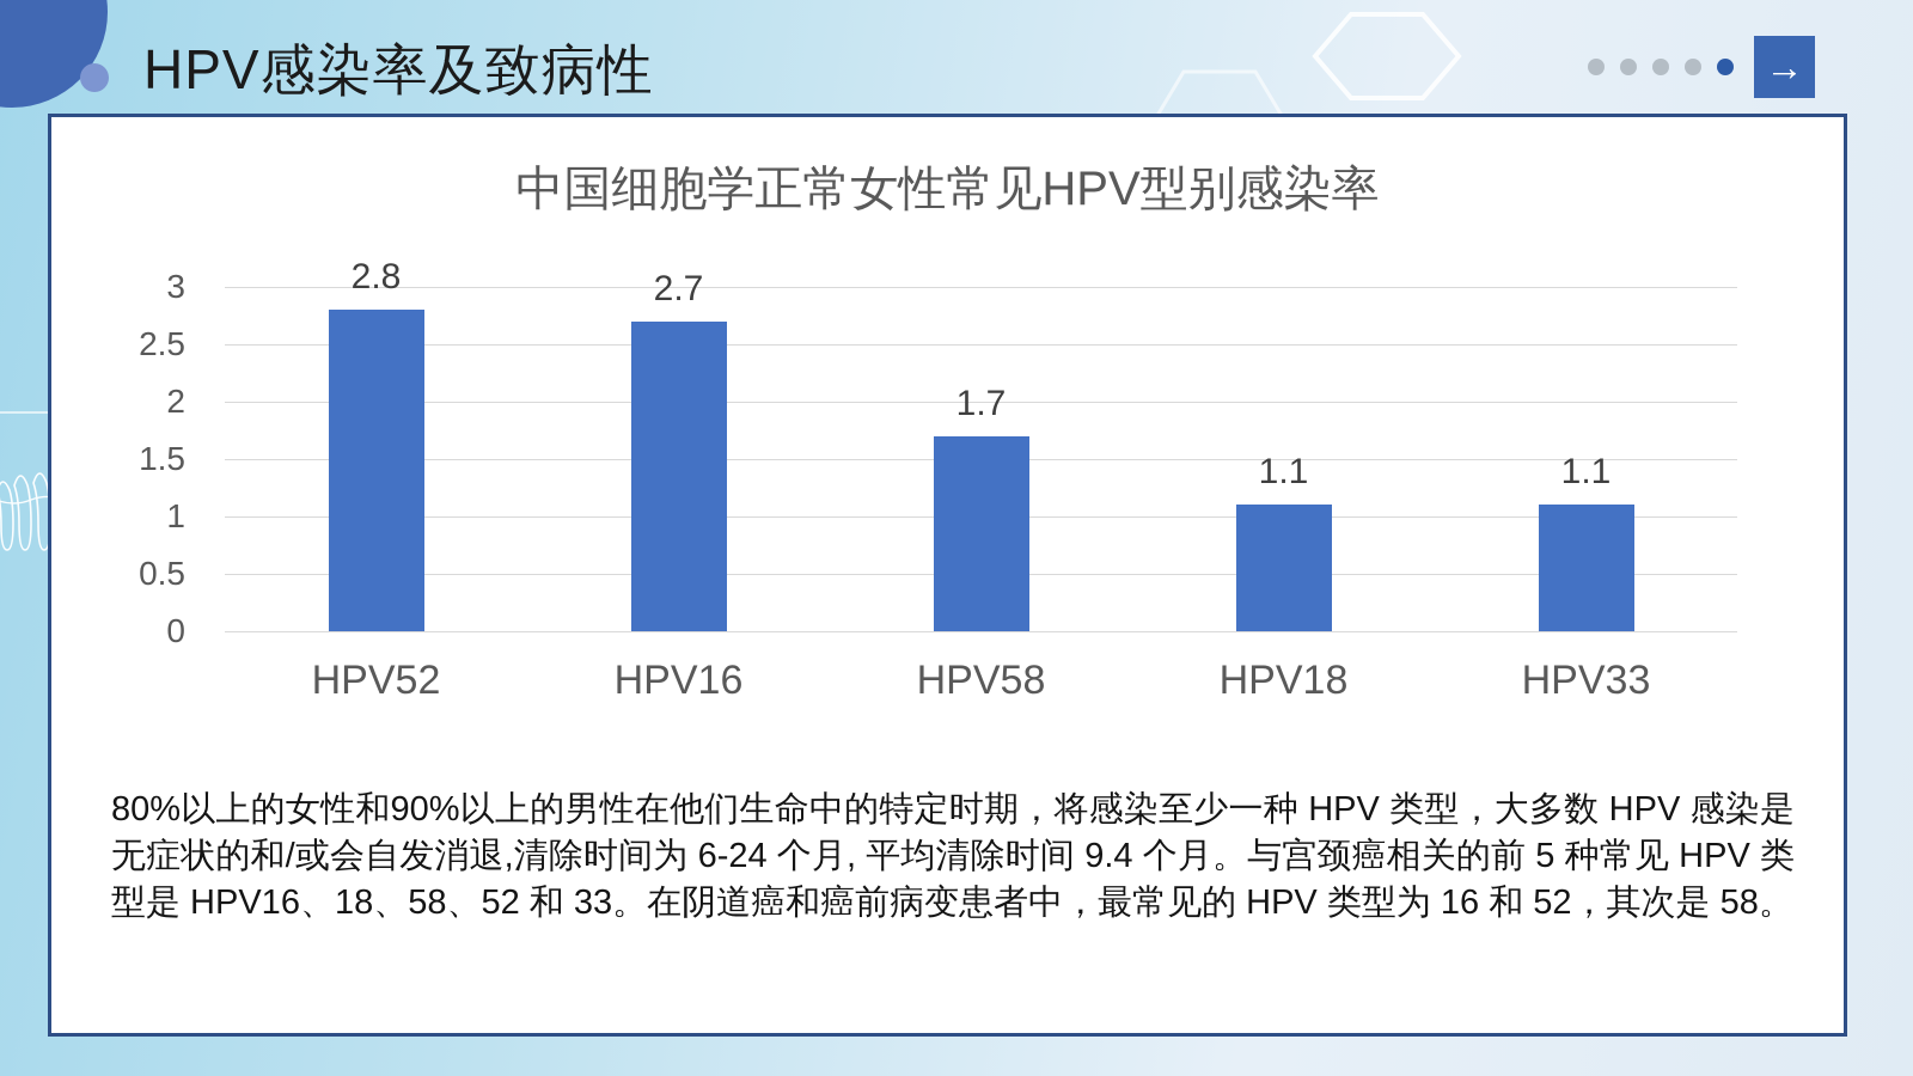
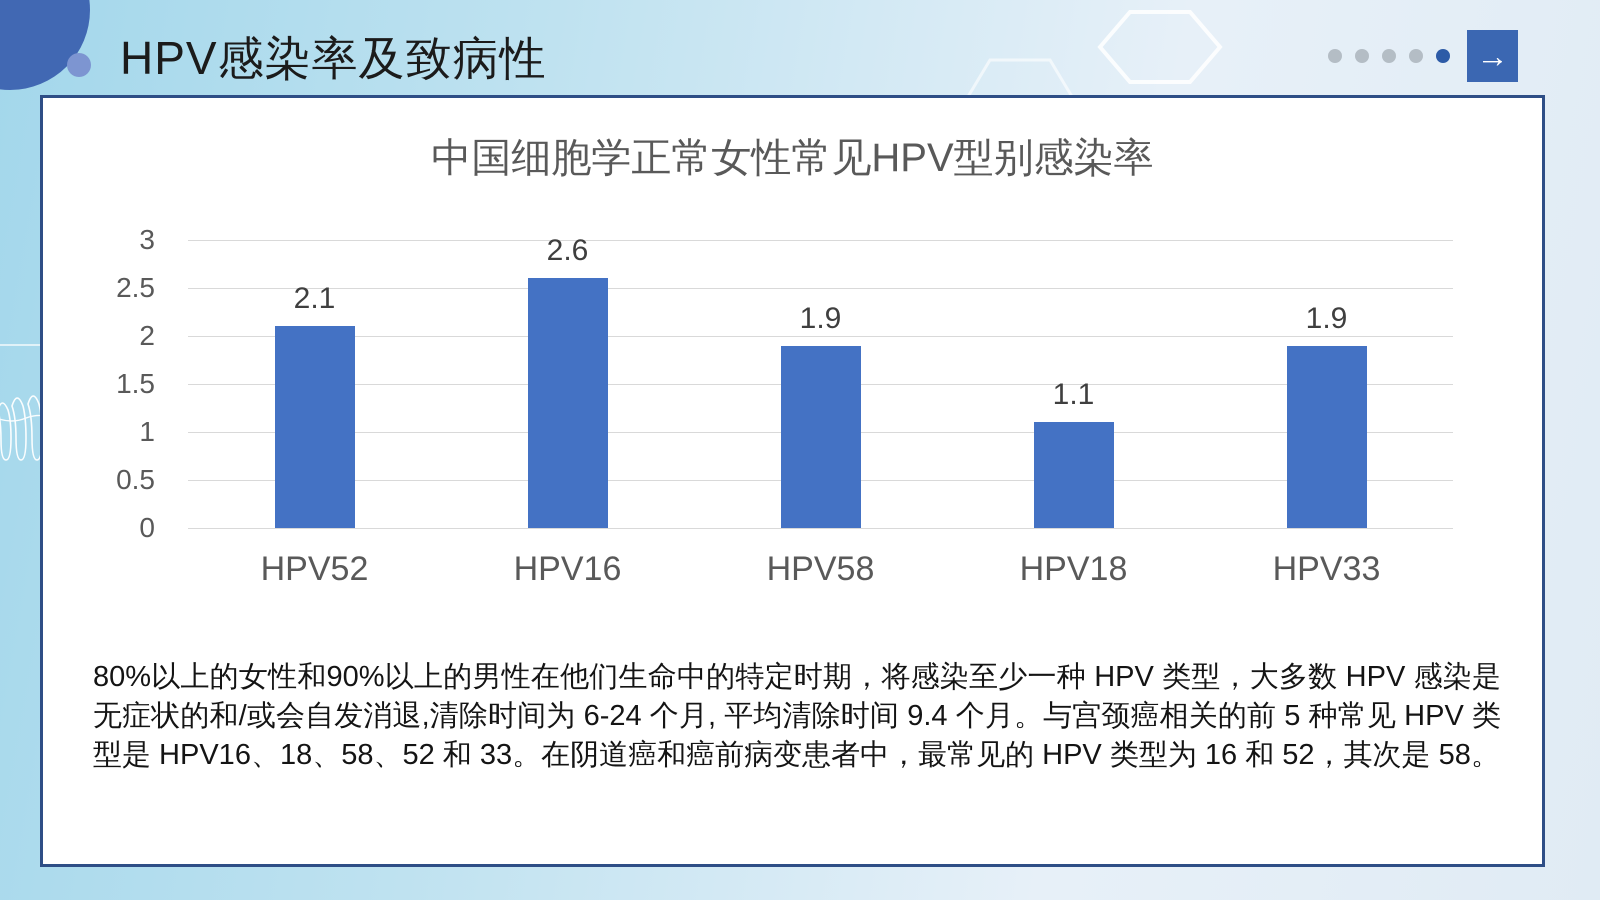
HPV52: 2.8 -> 2.1
HPV16: 2.7 -> 2.6
HPV58: 1.7 -> 1.9
HPV33: 1.1 -> 1.9
